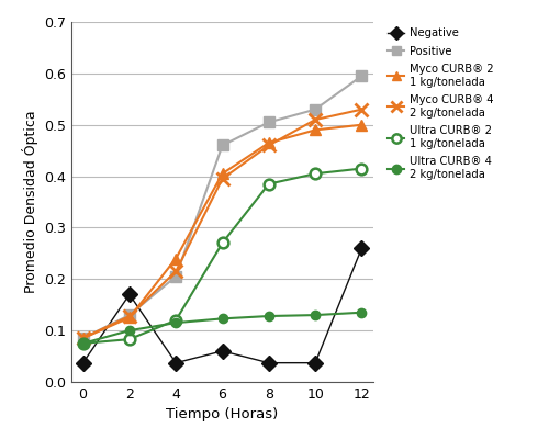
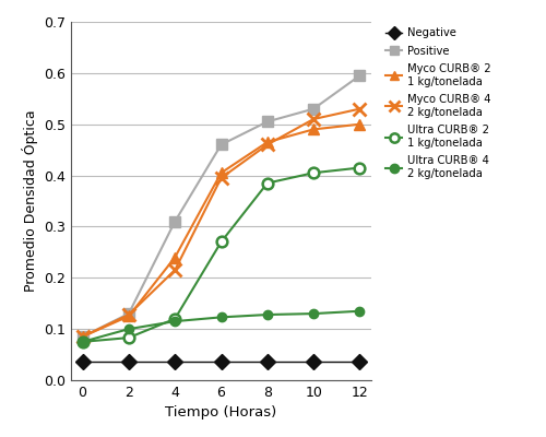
Negative/2: 0.170 -> 0.037
Positive/4: 0.205 -> 0.310
Negative/6: 0.060 -> 0.037
Negative/12: 0.260 -> 0.037
